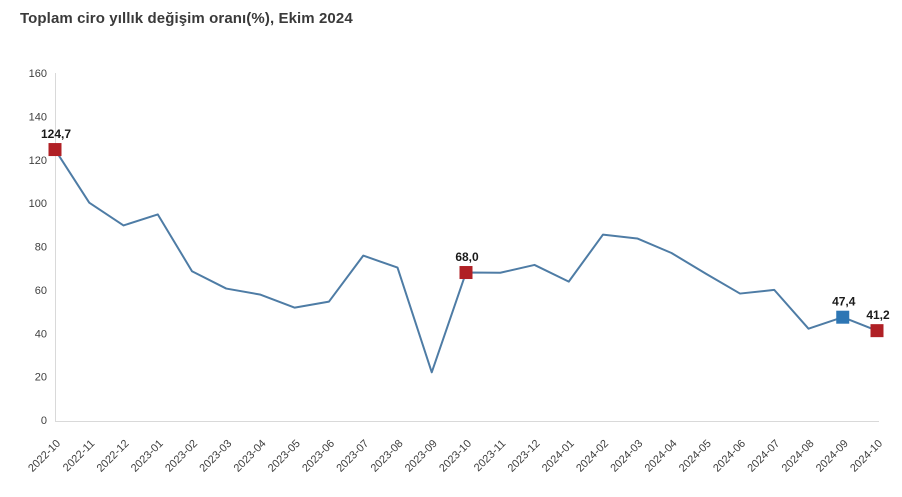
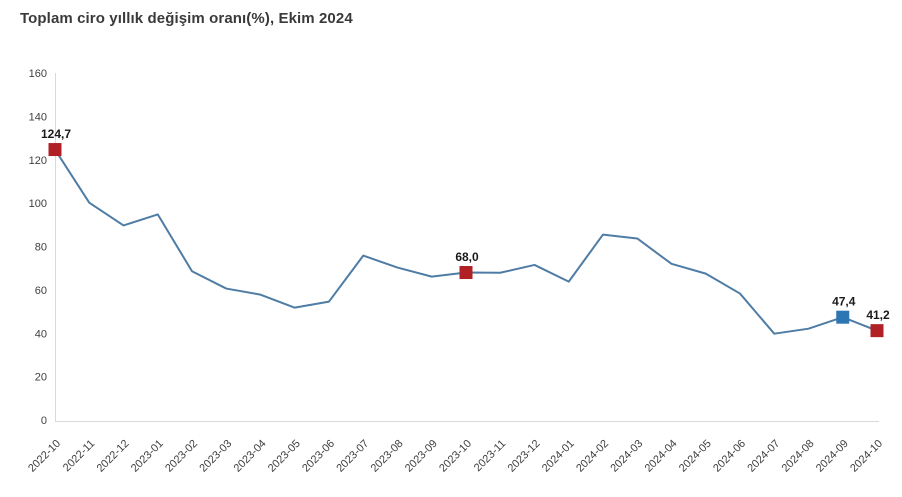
2023-09: 22 -> 66
2024-04: 77 -> 72
2024-07: 60 -> 40
